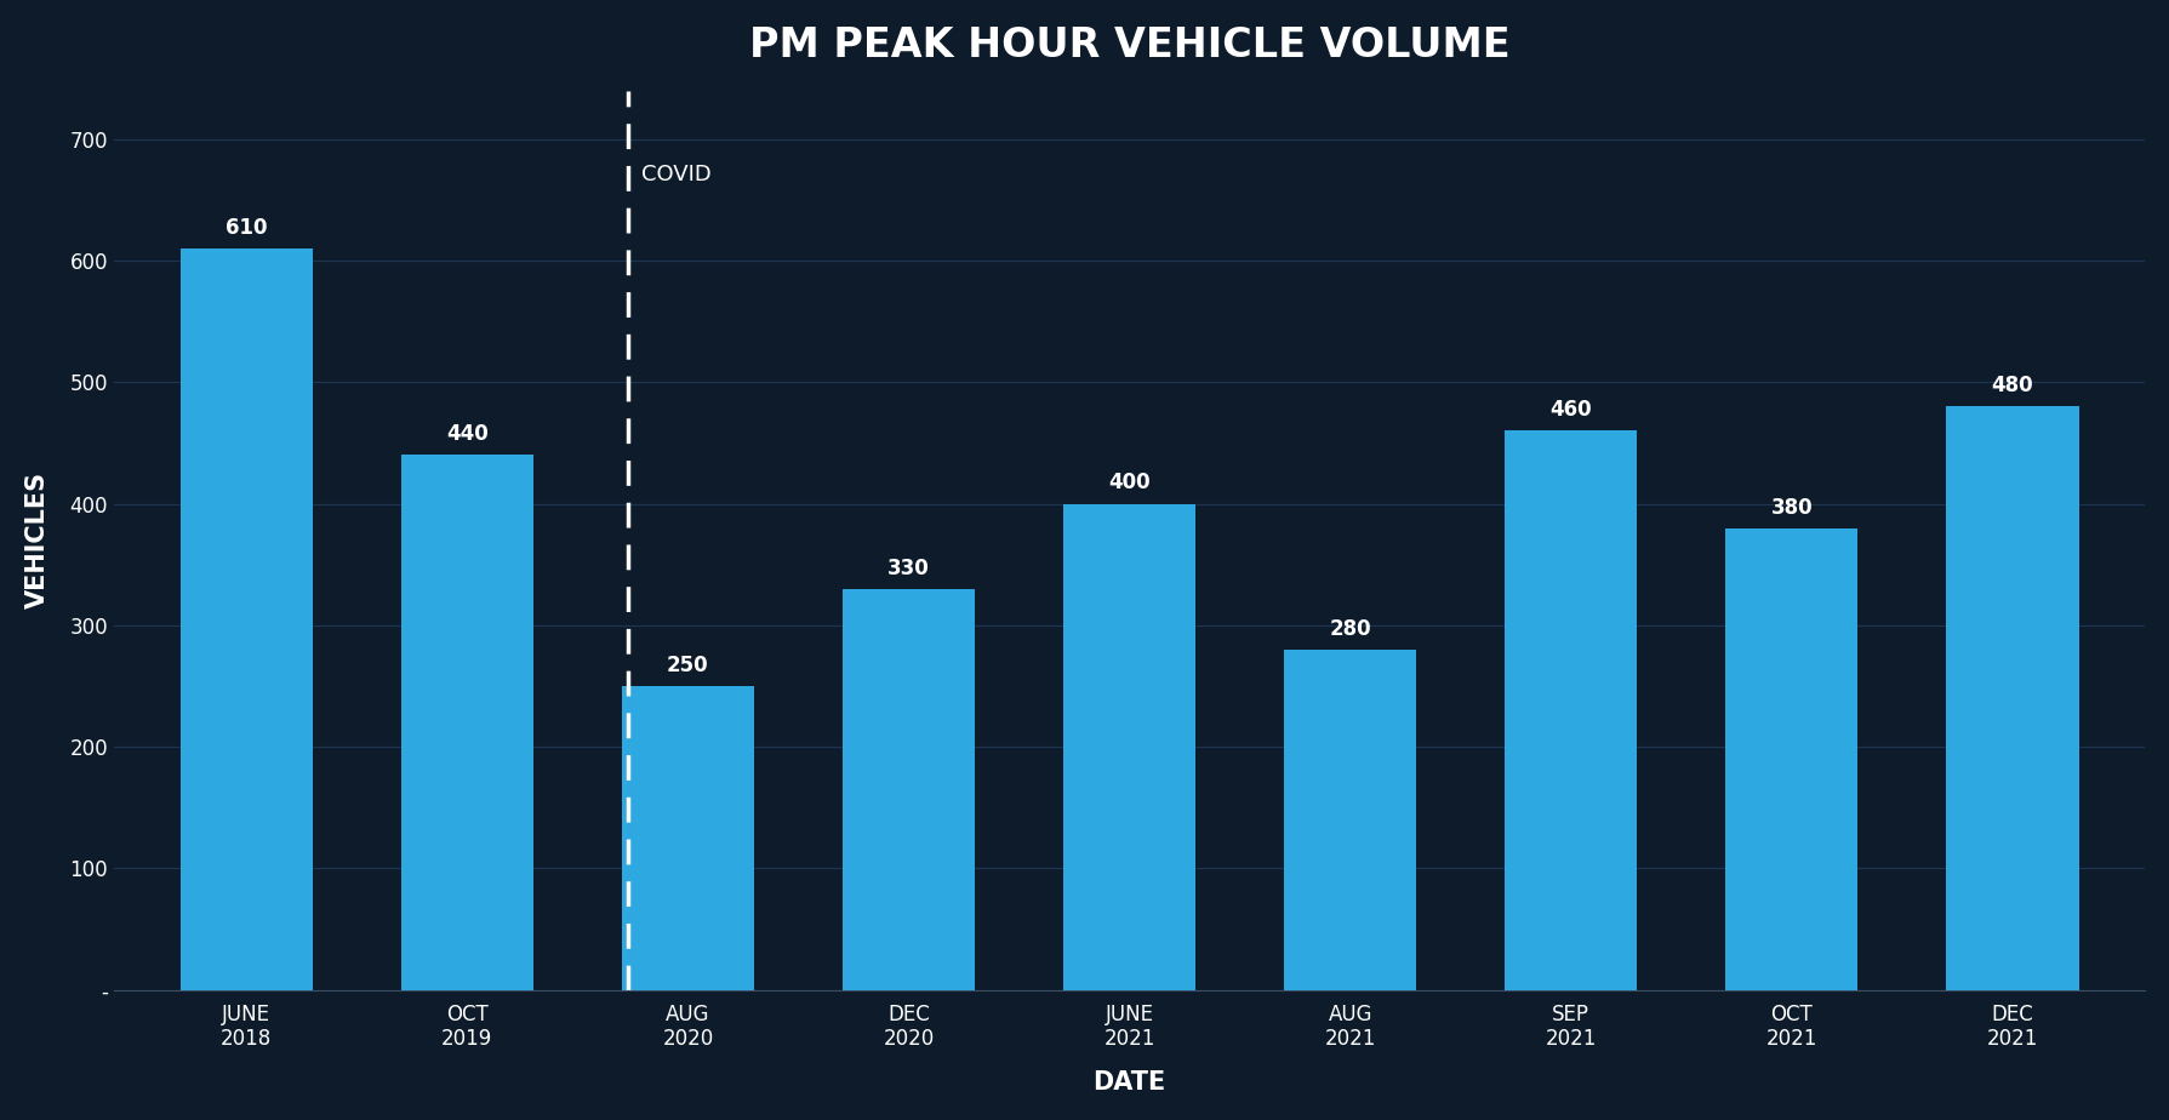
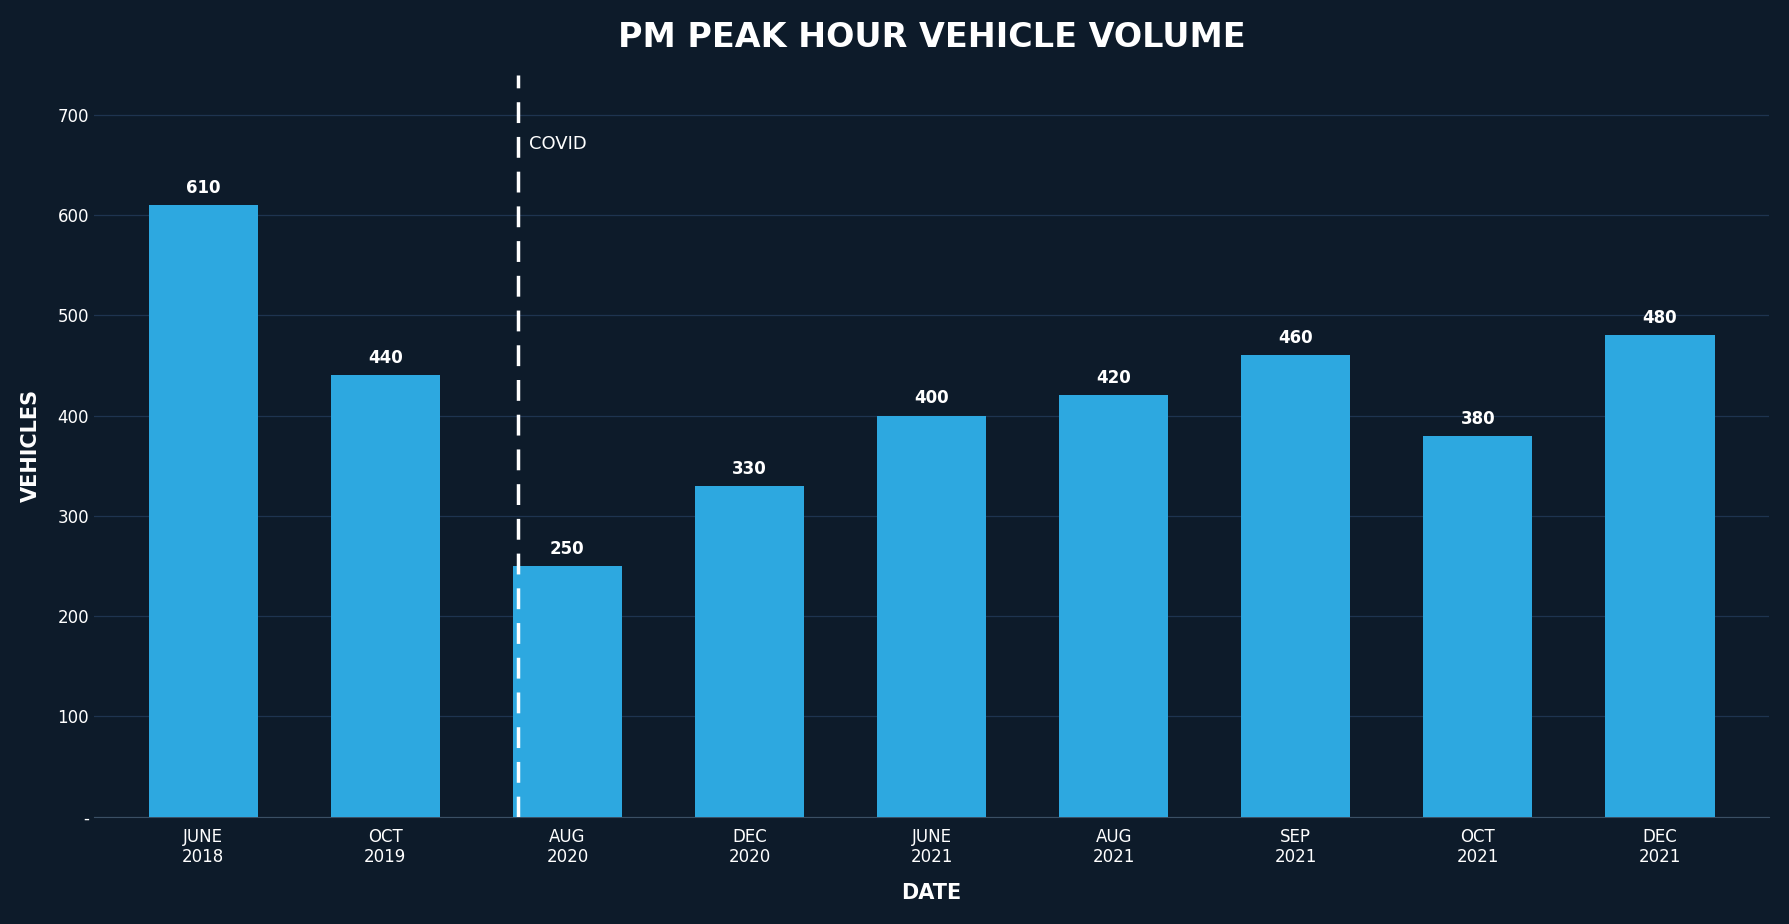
AUG 2021: 280 -> 420
